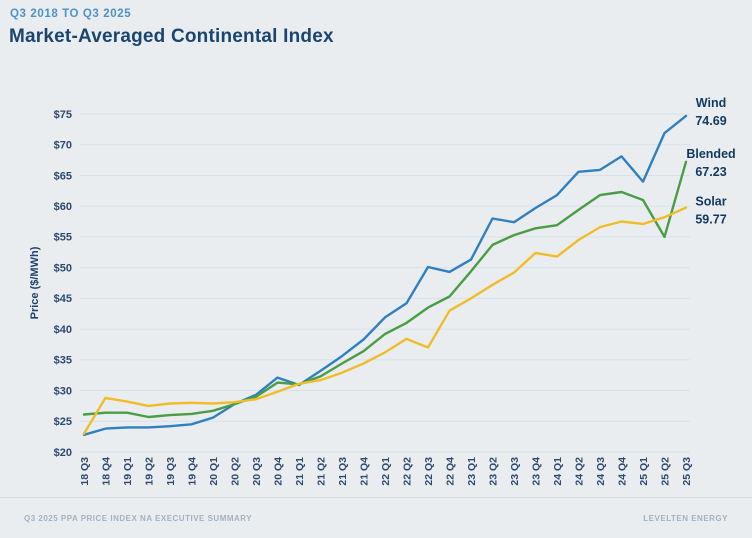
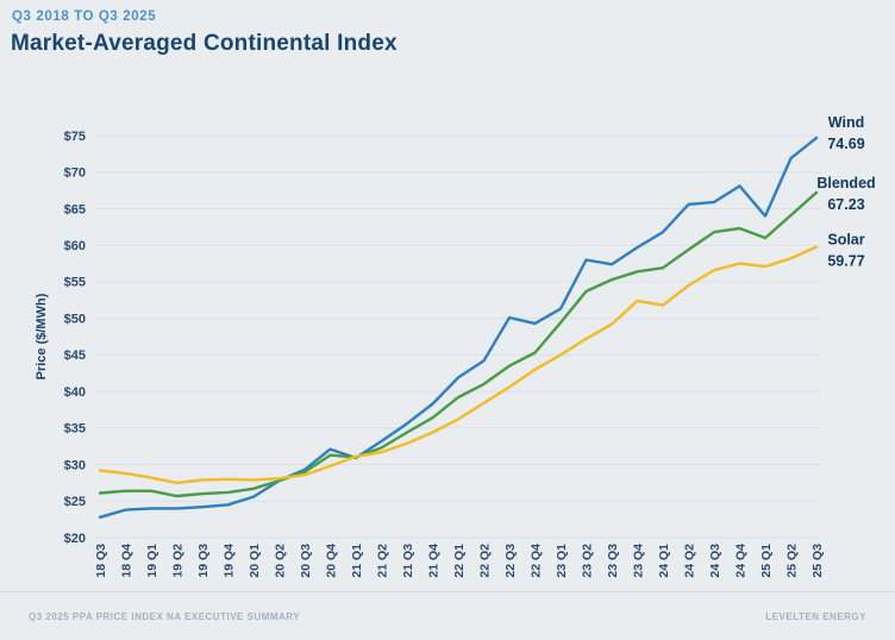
Solar/18 Q3: $23 -> $29
Solar/22 Q3: $37 -> $41
Blended/25 Q2: $55 -> $64
